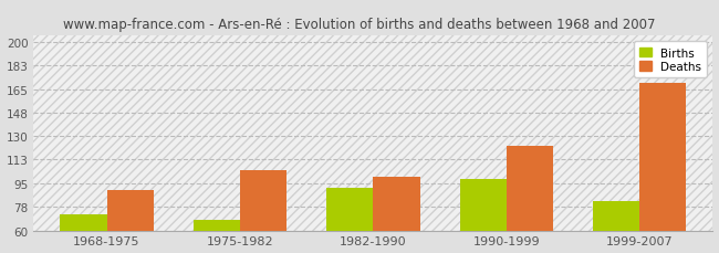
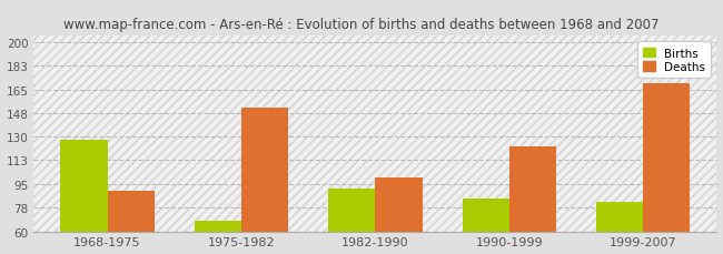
Births/1968-1975: 72 -> 128
Deaths/1975-1982: 105 -> 152
Births/1990-1999: 98 -> 84
